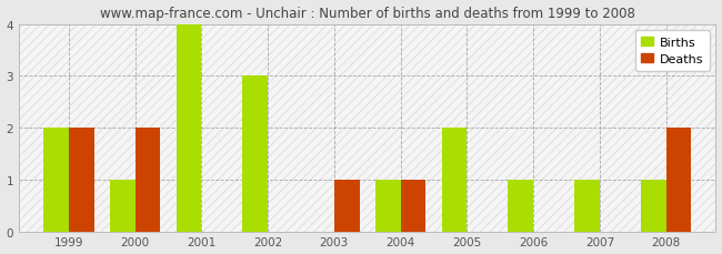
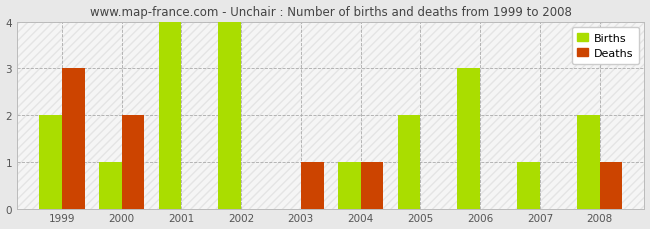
Deaths/1999: 2 -> 3
Births/2002: 3 -> 4
Births/2006: 1 -> 3
Births/2008: 1 -> 2
Deaths/2008: 2 -> 1
